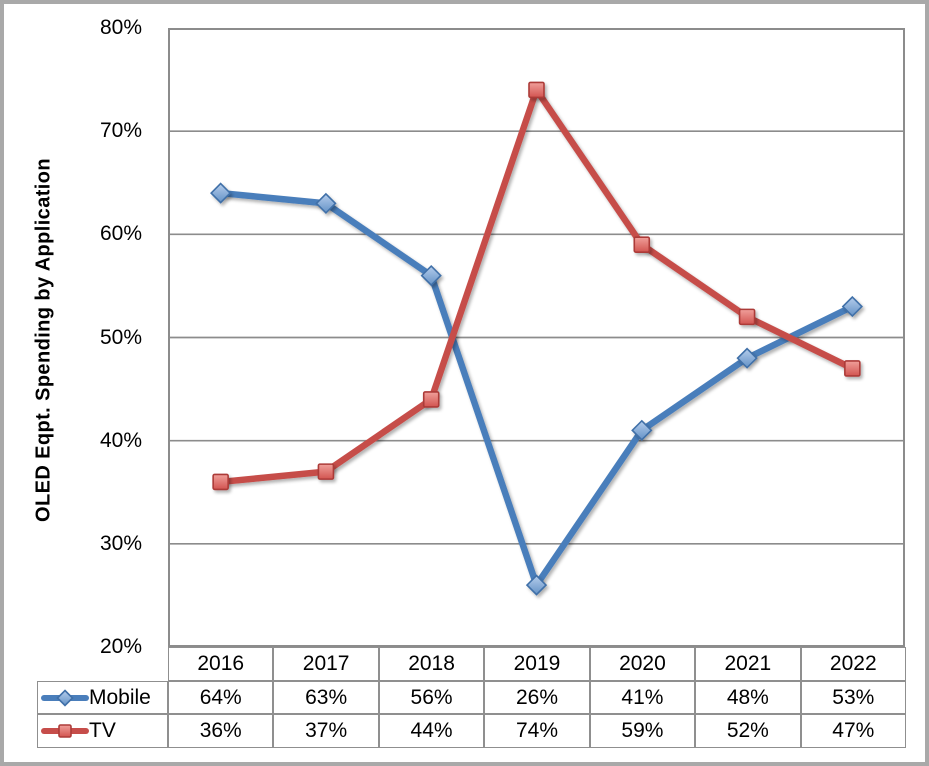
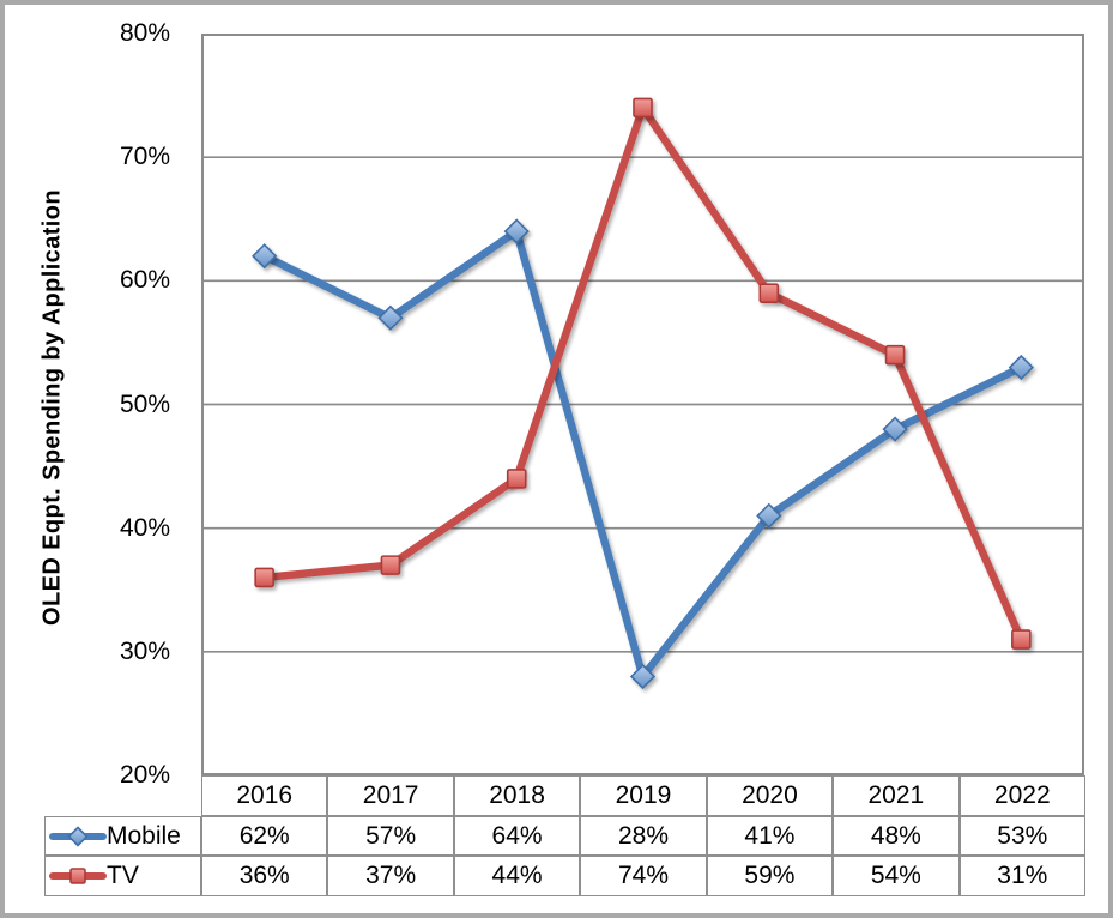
Mobile/2016: 64% -> 62%
Mobile/2017: 63% -> 57%
Mobile/2018: 56% -> 64%
Mobile/2019: 26% -> 28%
TV/2021: 52% -> 54%
TV/2022: 47% -> 31%
